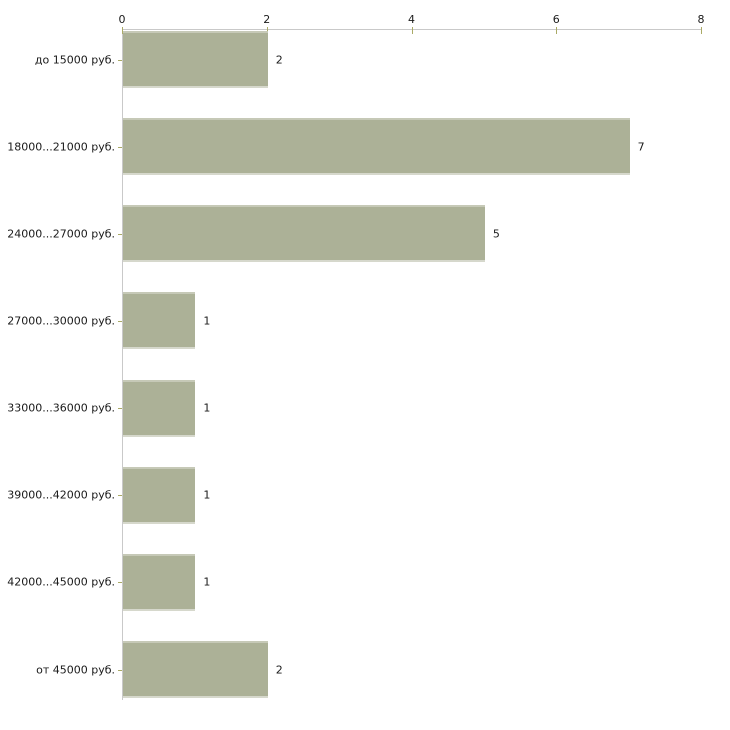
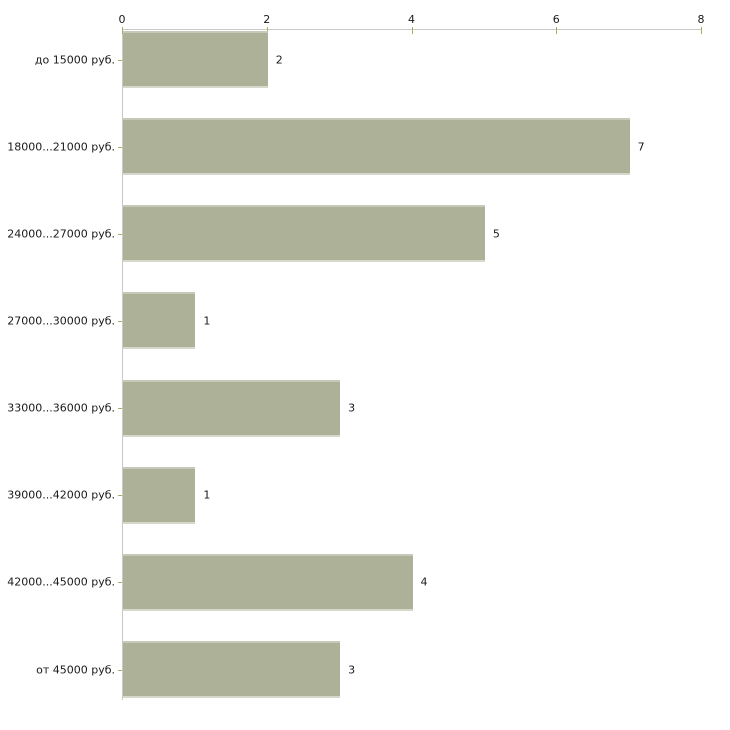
33000...36000 руб.: 1 -> 3
42000...45000 руб.: 1 -> 4
от 45000 руб.: 2 -> 3
